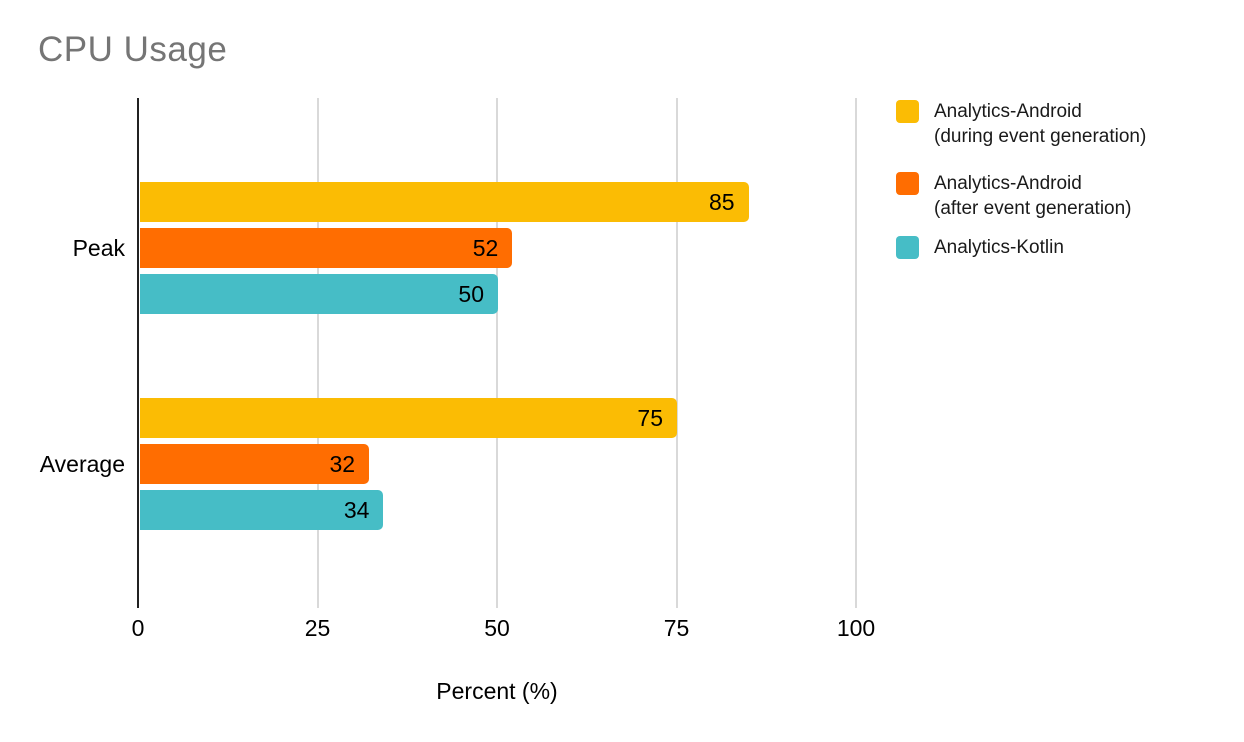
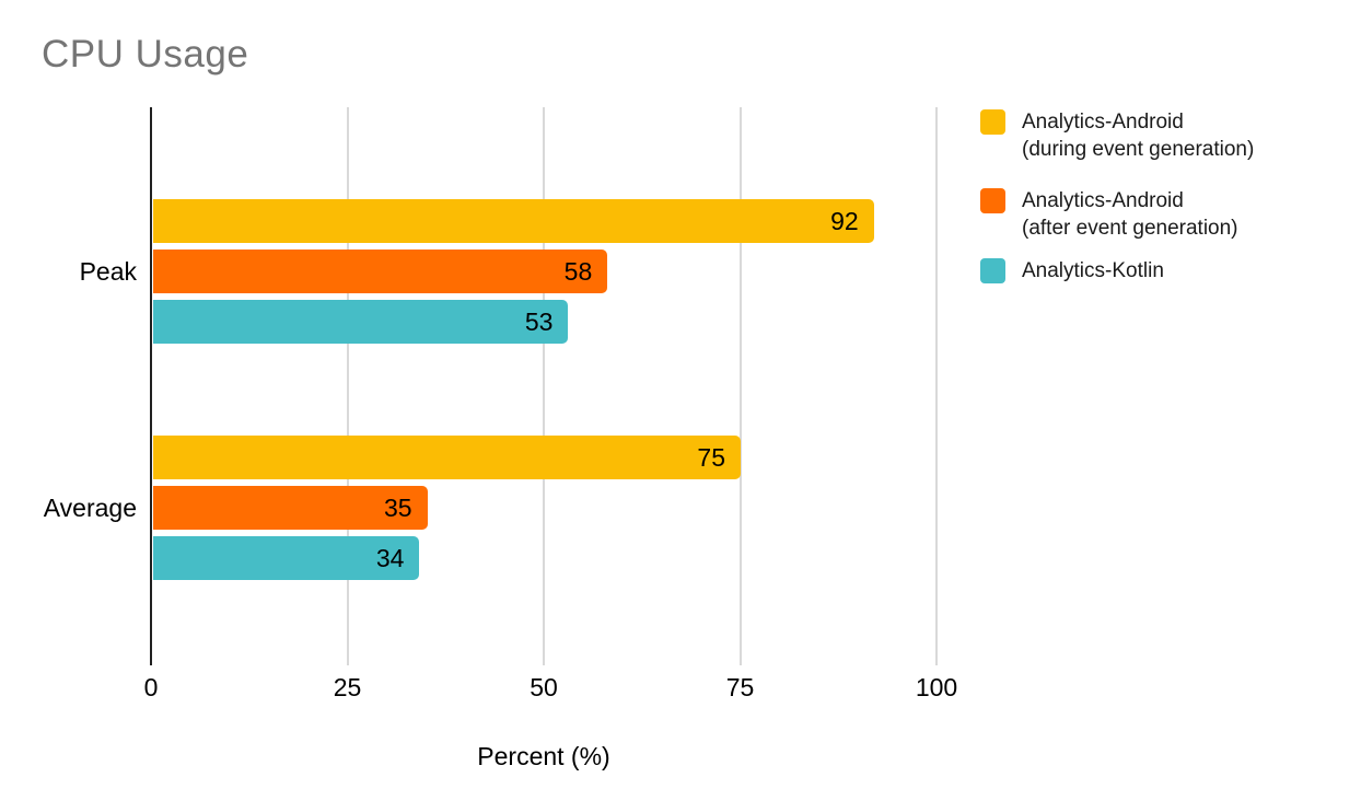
Analytics-Android (during event generation)/Peak: 85 -> 92
Analytics-Android (after event generation)/Peak: 52 -> 58
Analytics-Kotlin/Peak: 50 -> 53
Analytics-Android (after event generation)/Average: 32 -> 35
